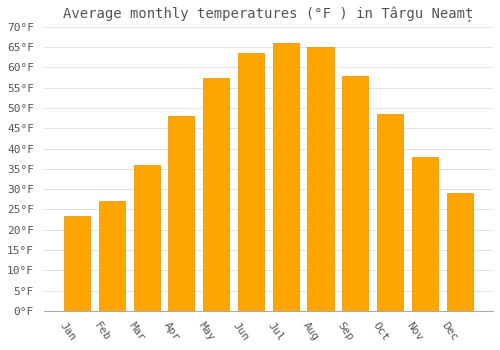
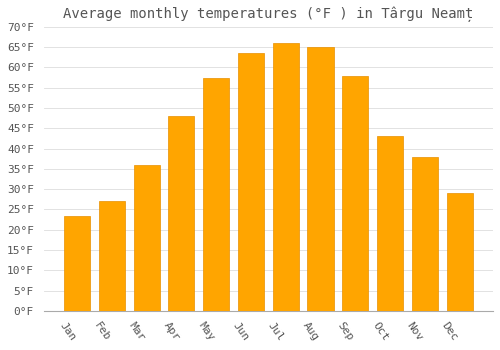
Oct: 48.5°F -> 43.0°F
